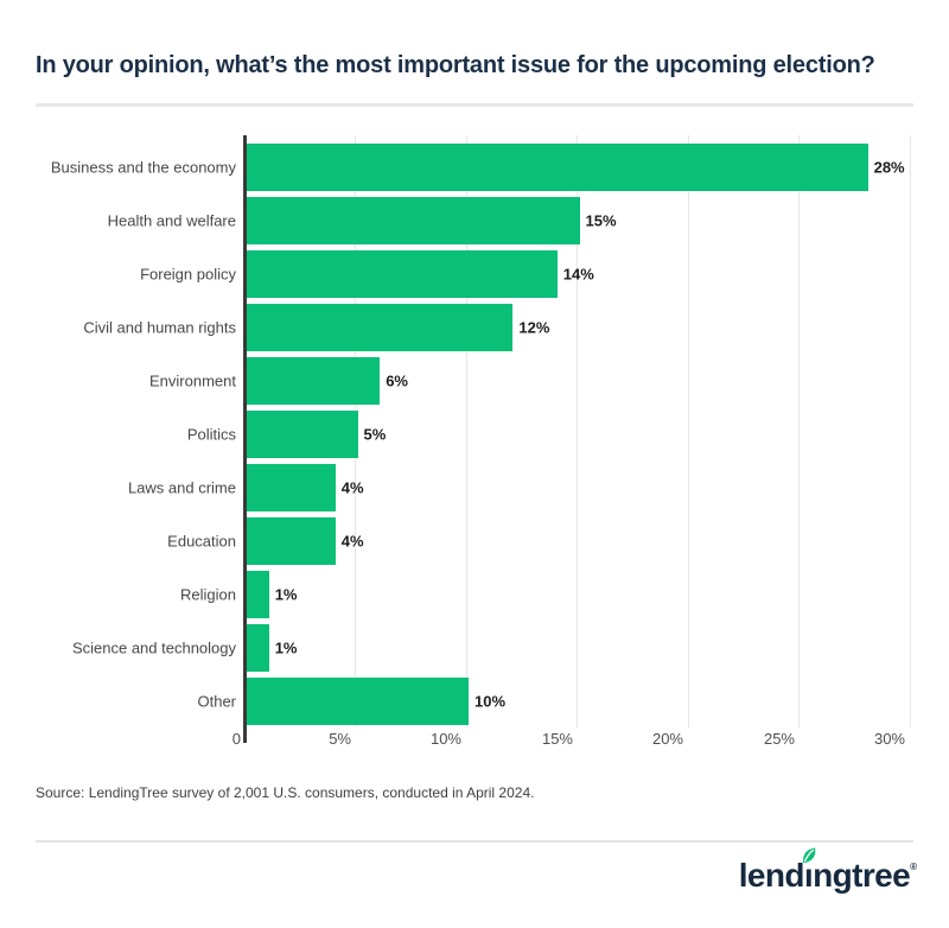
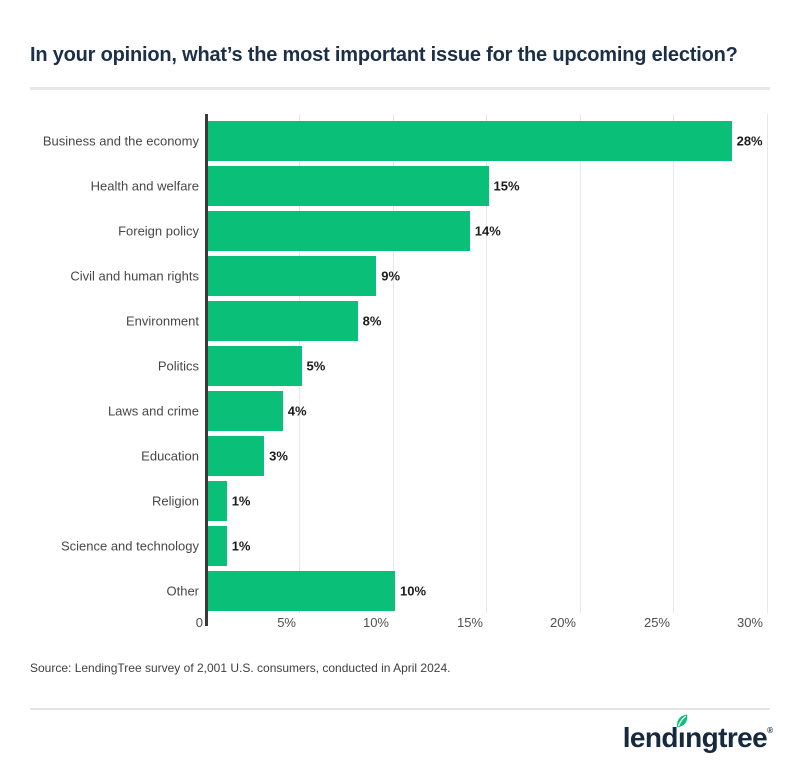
Civil and human rights: 12% -> 9%
Environment: 6% -> 8%
Education: 4% -> 3%
